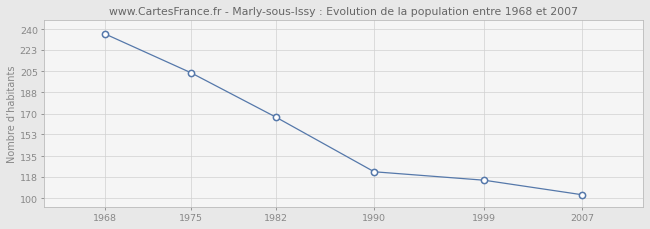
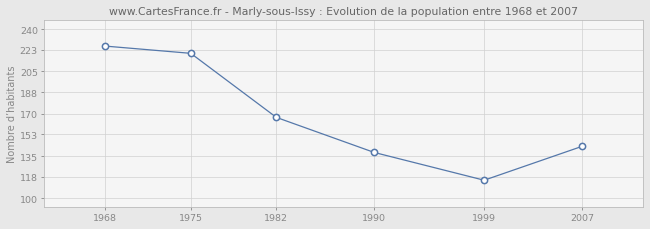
1968: 236 -> 226
1975: 204 -> 220
1990: 122 -> 138
2007: 103 -> 143
